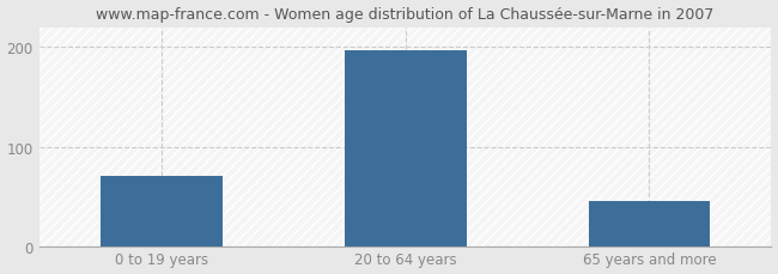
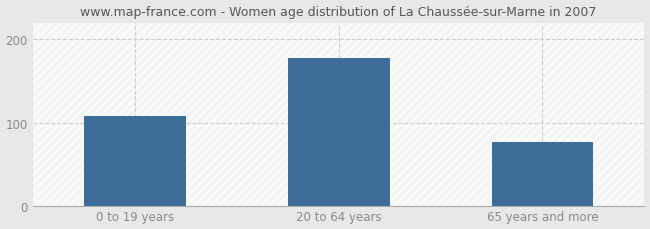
0 to 19 years: 70 -> 108
20 to 64 years: 197 -> 178
65 years and more: 45 -> 76
